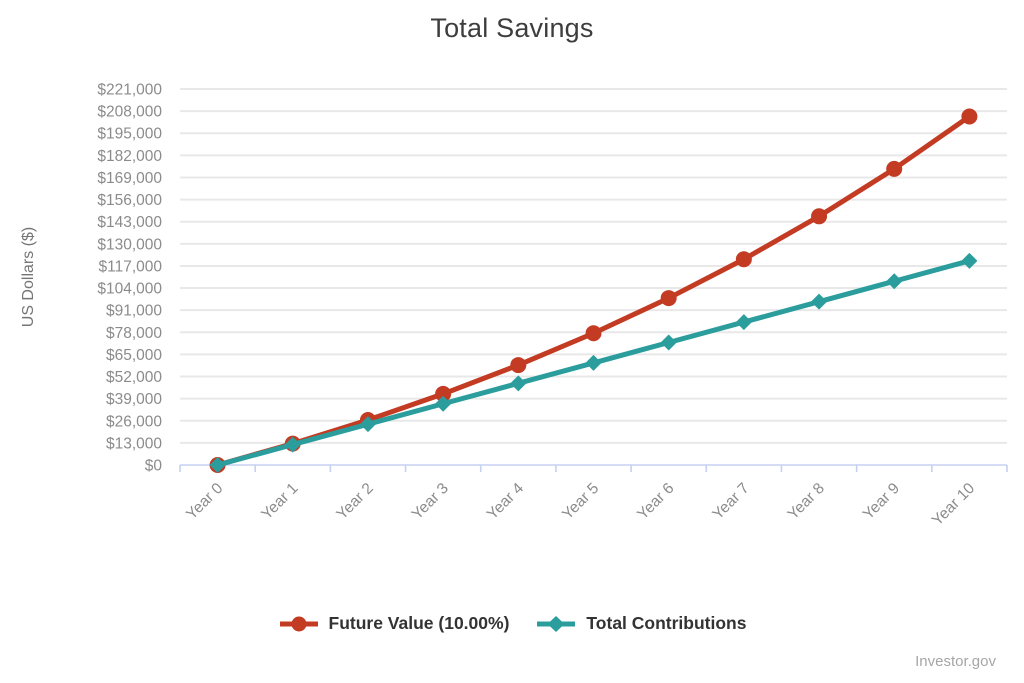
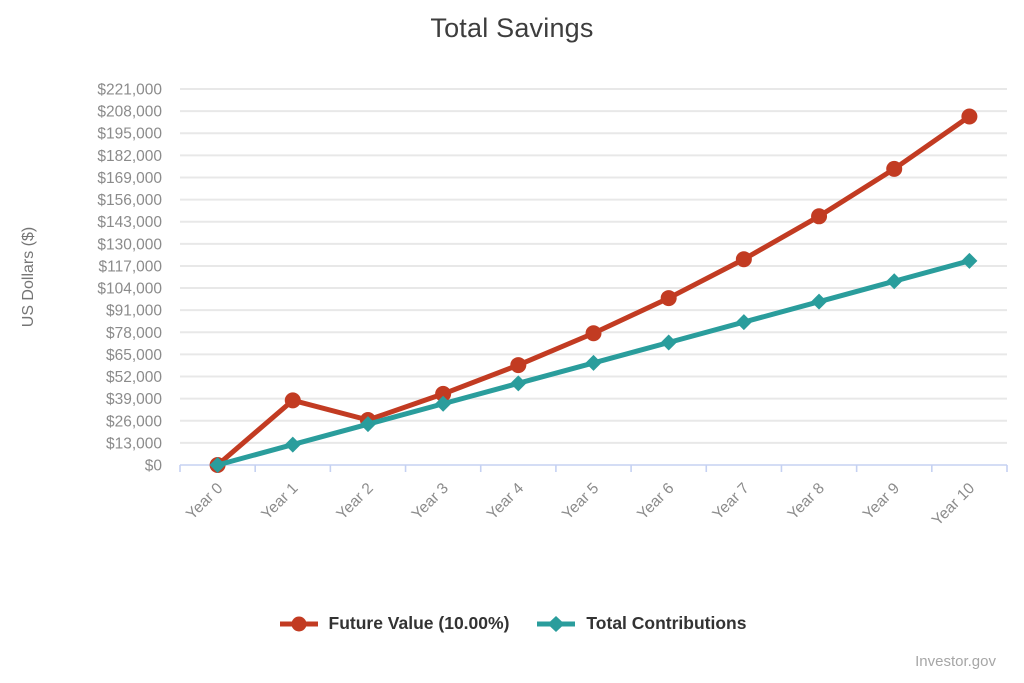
Future Value (10.00%)/Year 1: $13000 -> $38000
